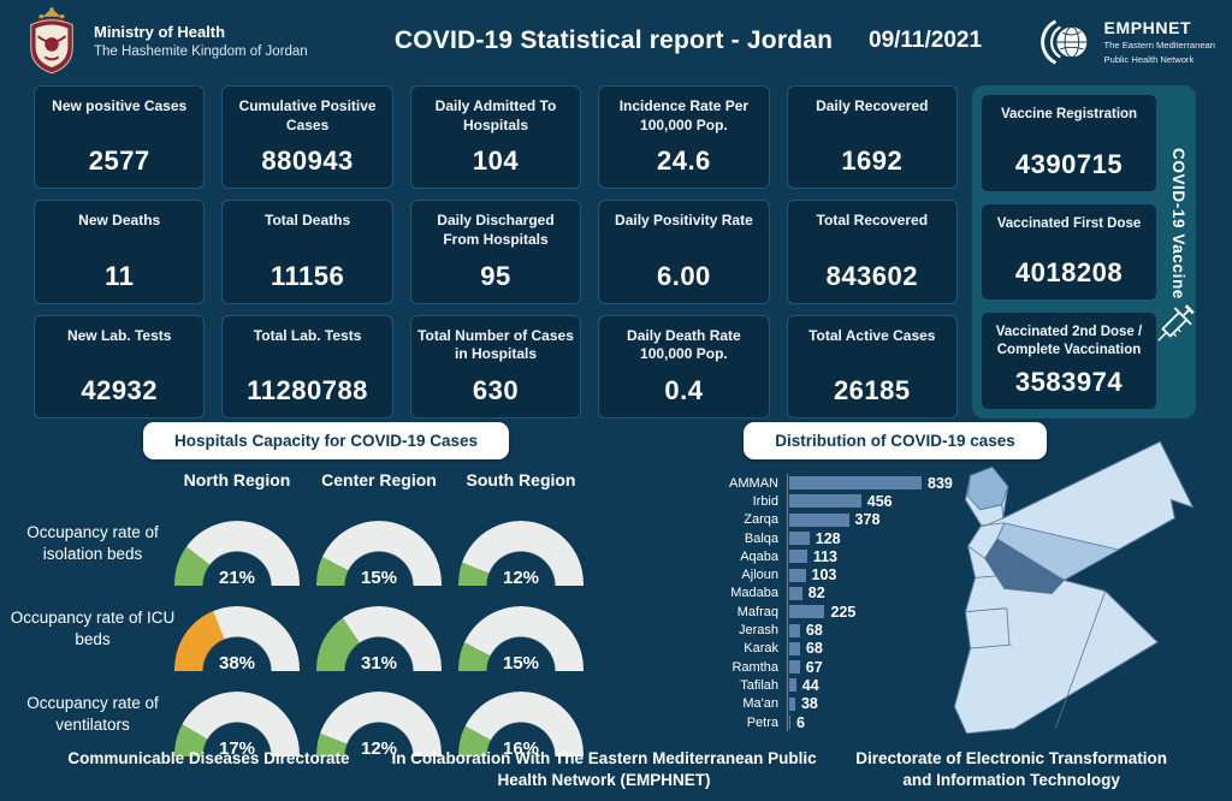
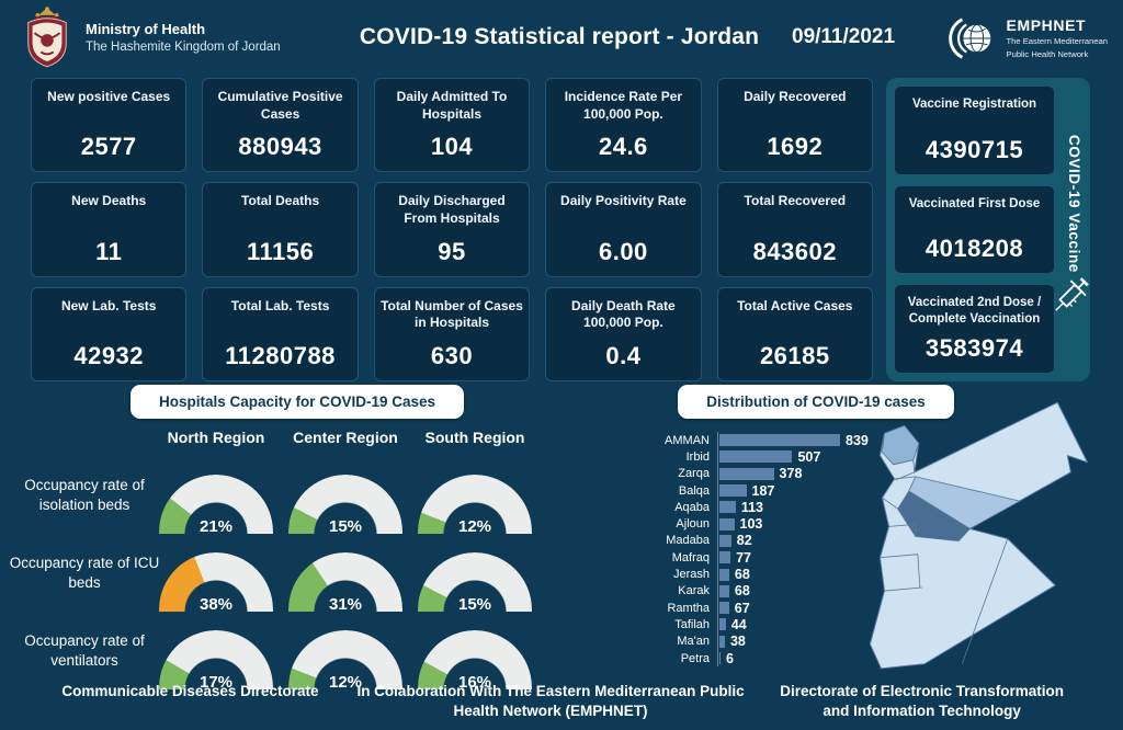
Distribution of COVID-19 cases/Irbid: 456 -> 507
Distribution of COVID-19 cases/Balqa: 128 -> 187
Distribution of COVID-19 cases/Mafraq: 225 -> 77
